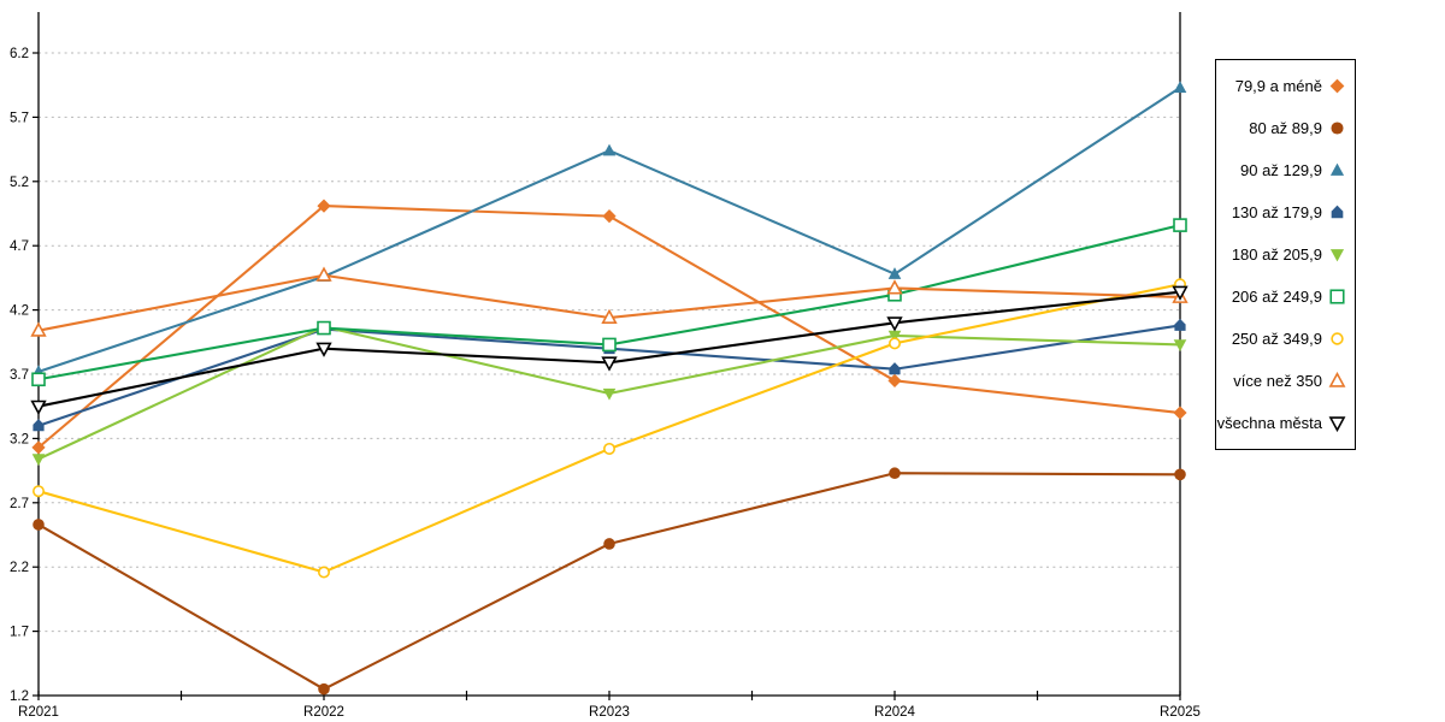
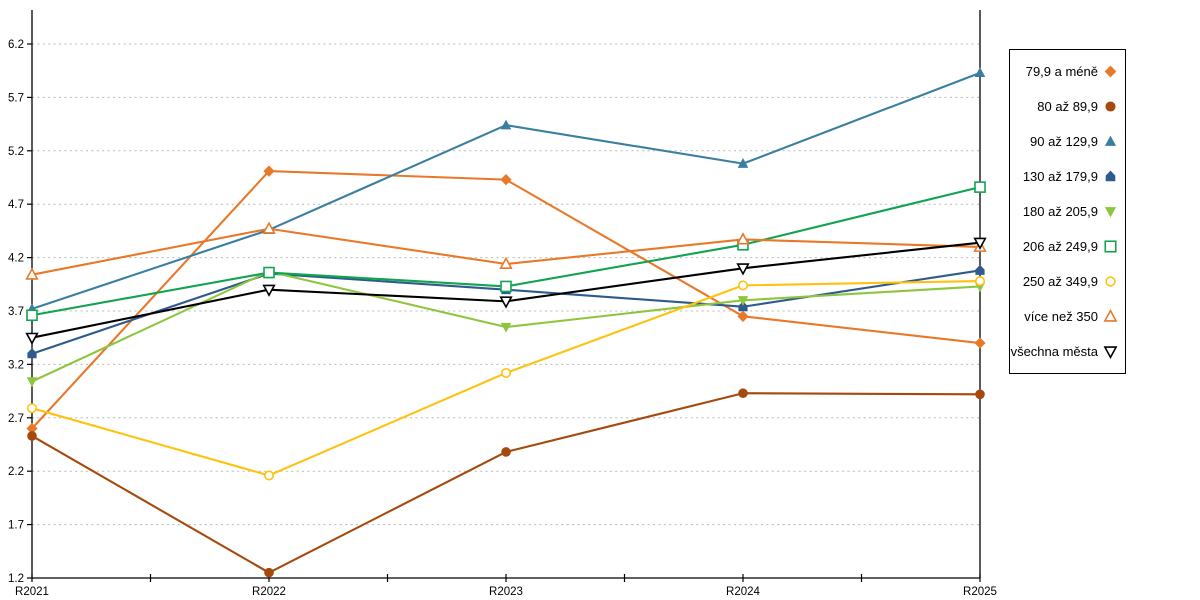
79,9 a méně/R2021: 3.13 -> 2.60
90 až 129,9/R2024: 4.48 -> 5.08
180 až 205,9/R2024: 4.00 -> 3.80
250 až 349,9/R2025: 4.40 -> 3.98
